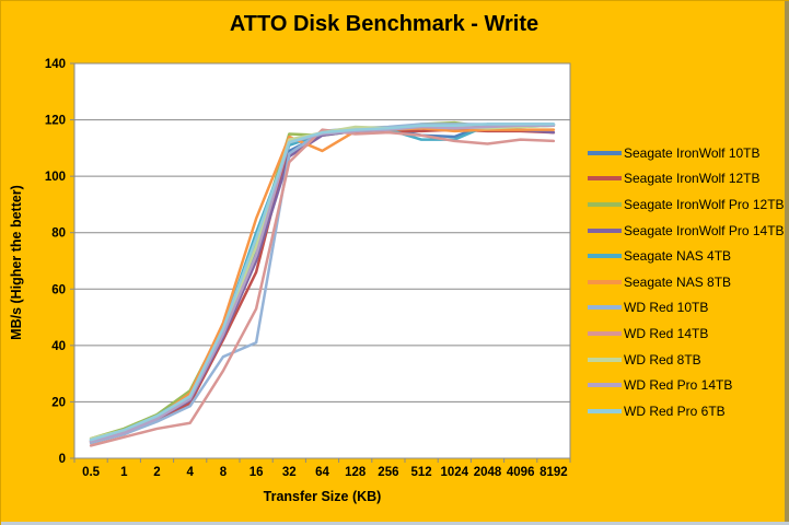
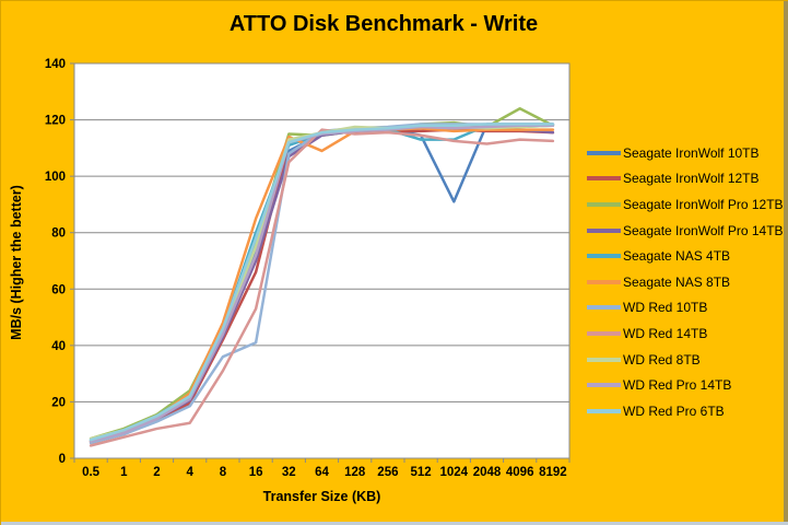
Seagate IronWolf 10TB/1024: 114 -> 91
Seagate IronWolf Pro 12TB/4096: 118 -> 124
